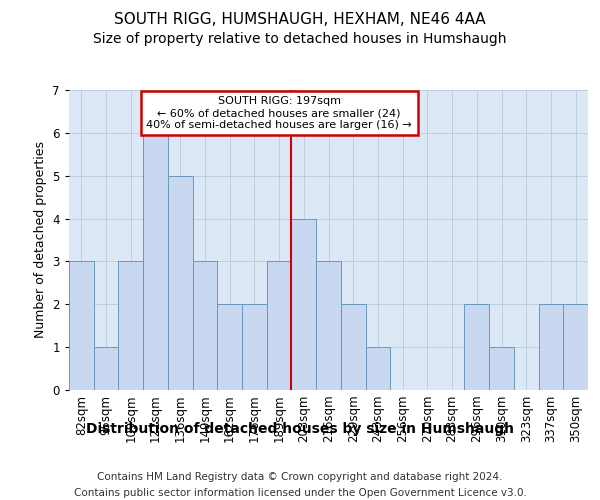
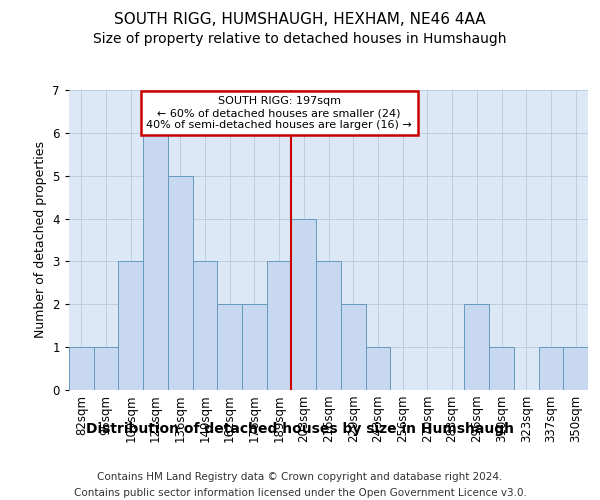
82sqm: 3 -> 1
337sqm: 2 -> 1
350sqm: 2 -> 1
